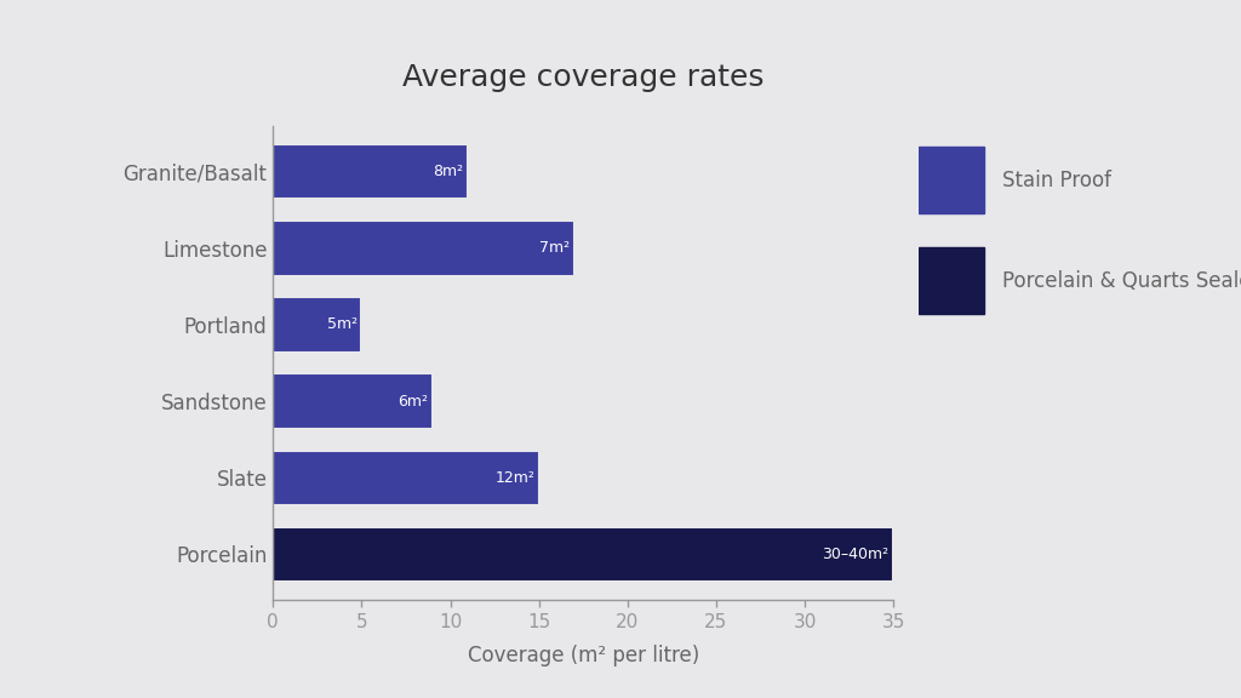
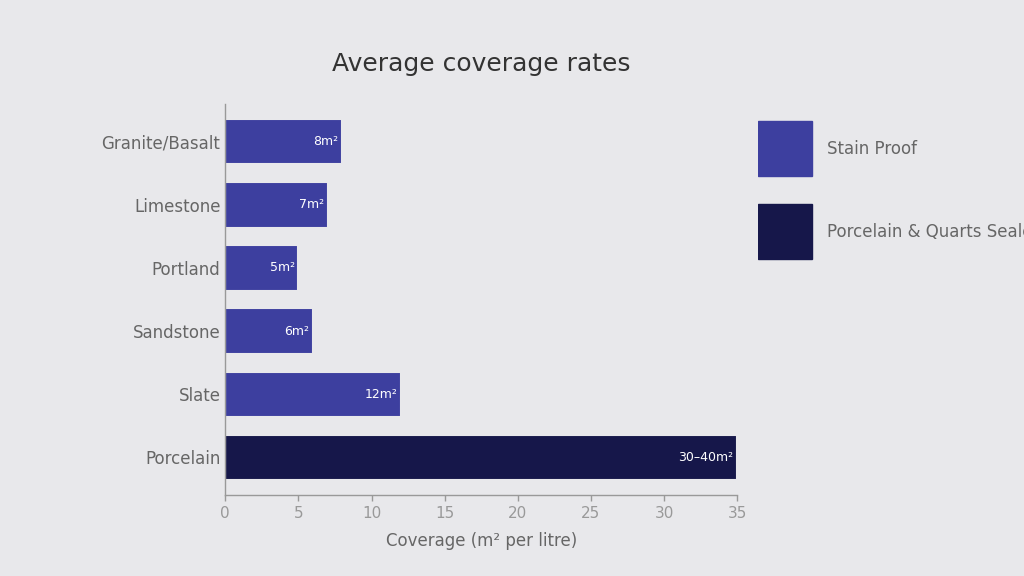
Granite/Basalt: 11 -> 8
Limestone: 17 -> 7
Sandstone: 9 -> 6
Slate: 15 -> 12
